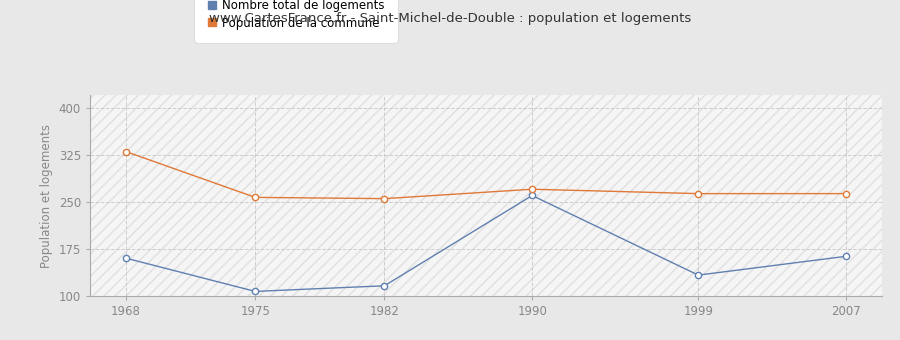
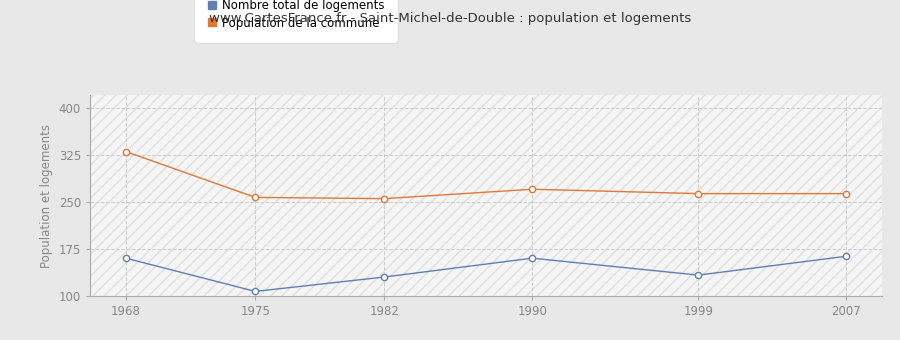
Nombre total de logements/1982: 116 -> 130
Nombre total de logements/1990: 260 -> 160
